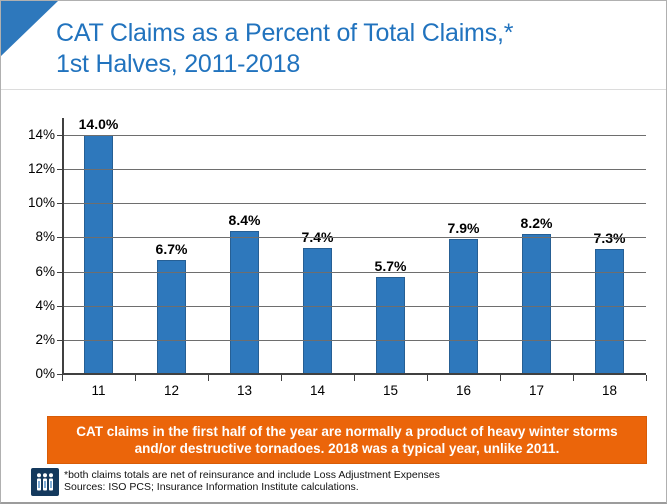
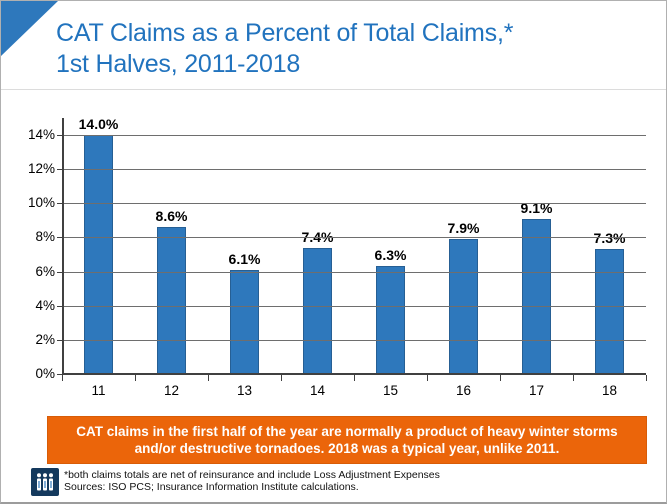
12: 6.7% -> 8.6%
13: 8.4% -> 6.1%
15: 5.7% -> 6.3%
17: 8.2% -> 9.1%
